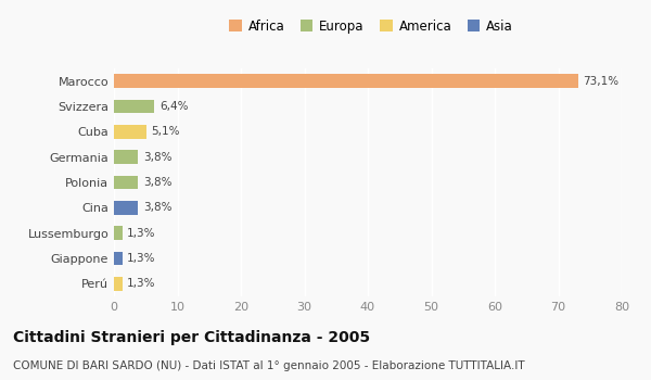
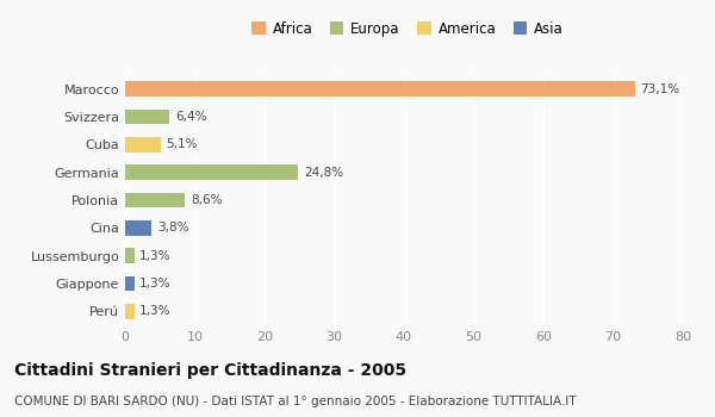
Germania: 3,8% -> 24,8%
Polonia: 3,8% -> 8,6%
